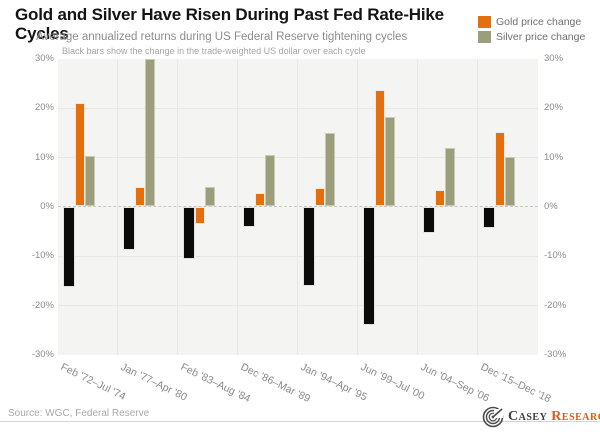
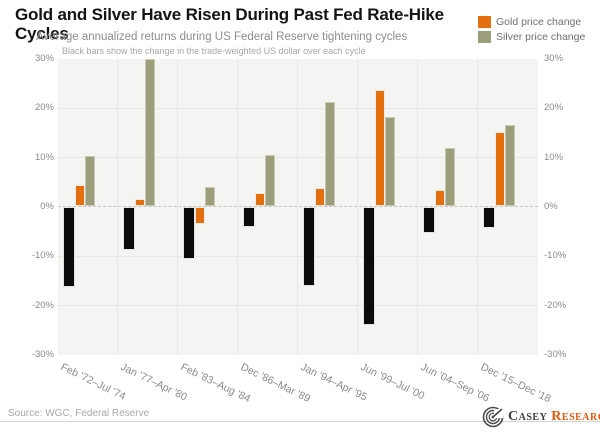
Gold price change/Feb '72–Jul '74: 21% -> 4%
Gold price change/Jan '77–Apr '80: 4% -> 2%
Silver price change/Jan '94–Apr '95: 15% -> 21%
Silver price change/Dec '15–Dec '18: 10% -> 16%
